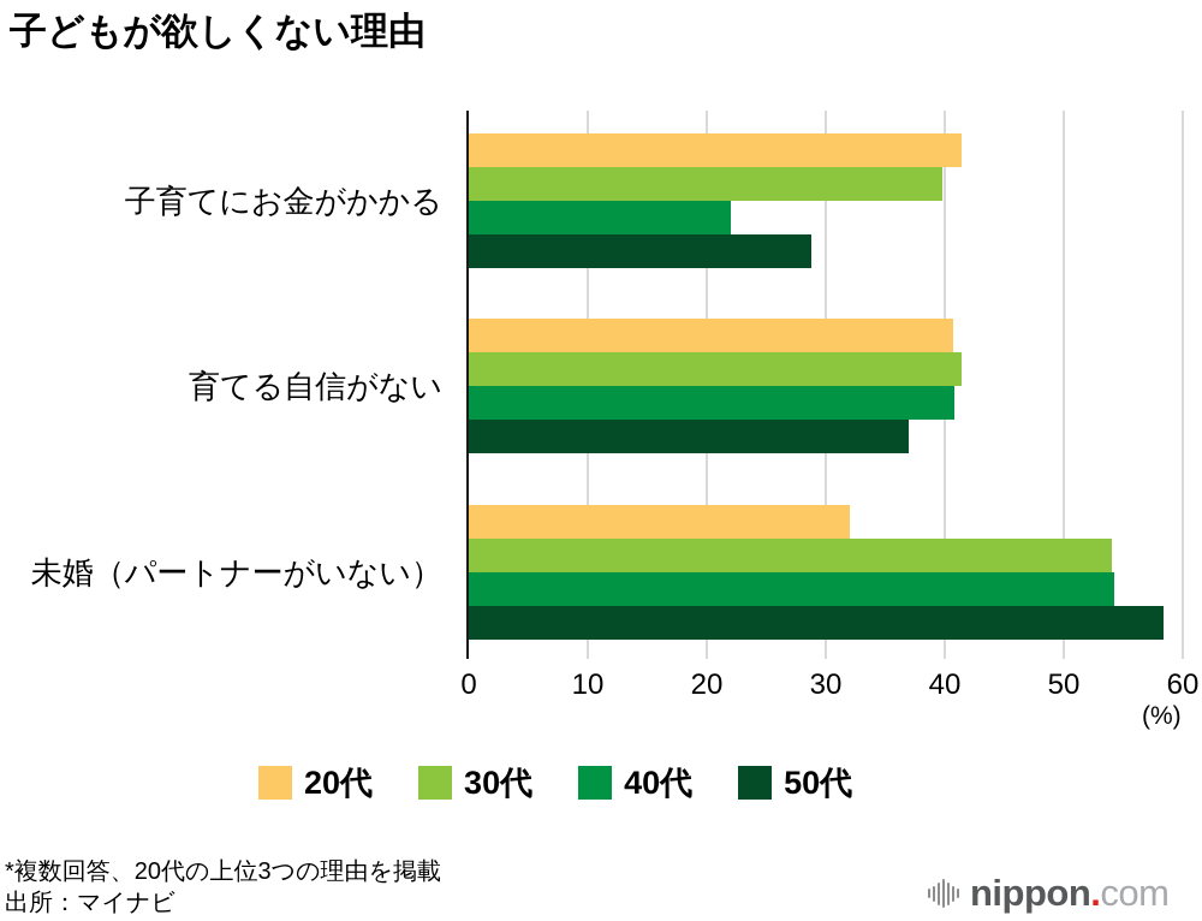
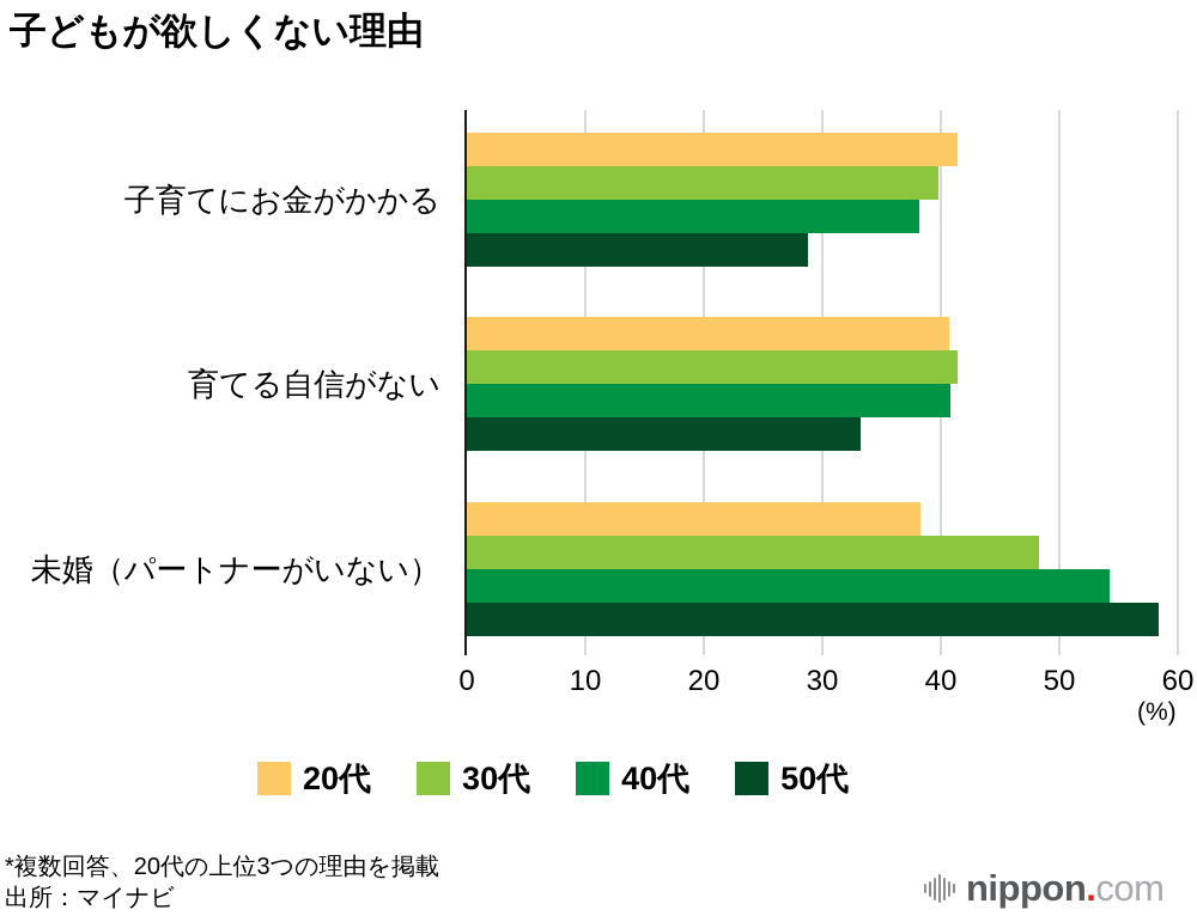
40代/子育てにお金がかかる: 22 -> 38
50代/育てる自信がない: 37 -> 33
20代/未婚（パートナーがいない）: 32 -> 38
30代/未婚（パートナーがいない）: 54 -> 48
